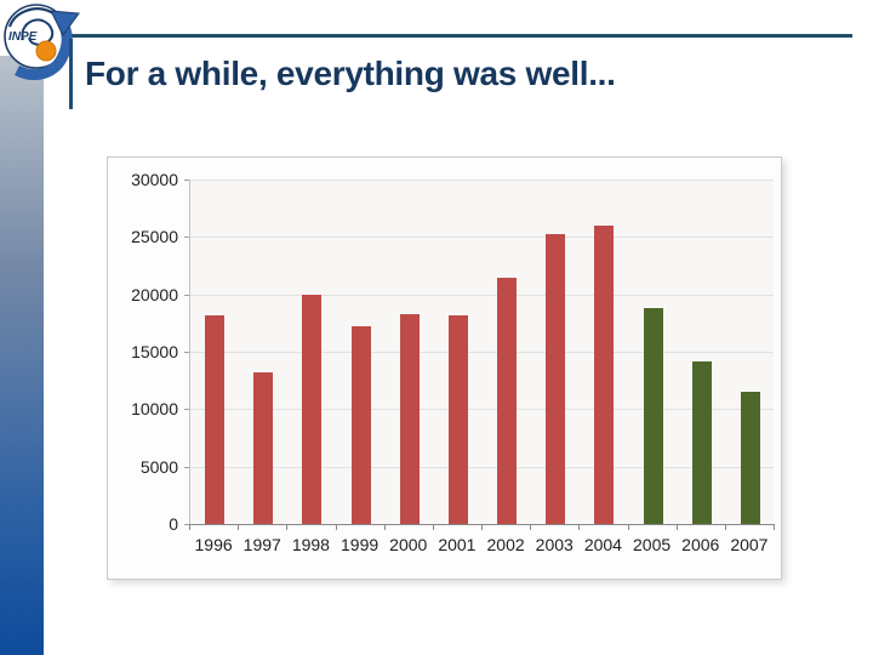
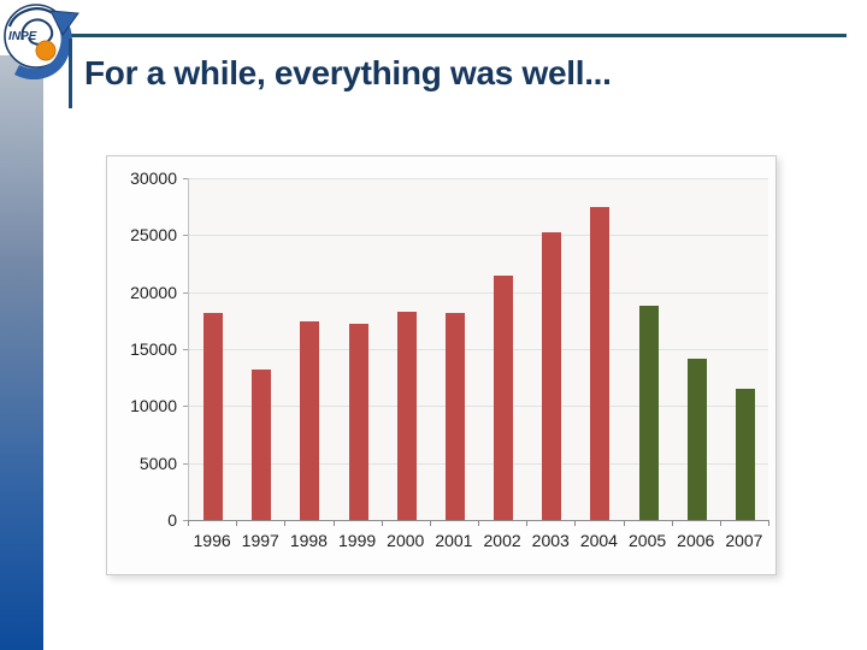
1998: 20000 -> 17000
2004: 26000 -> 27000
